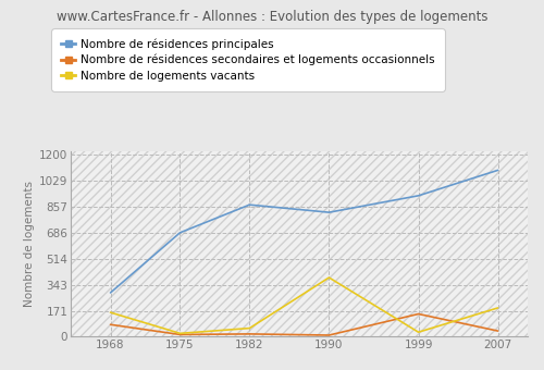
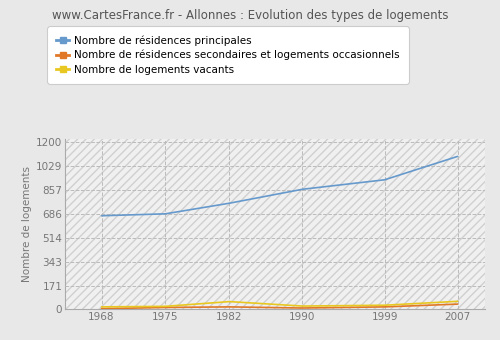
Nombre de résidences principales/1968: 290 -> 670
Nombre de résidences secondaires et logements occasionnels/1968: 80 -> 0
Nombre de logements vacants/1968: 160 -> 20
Nombre de résidences principales/1982: 870 -> 760
Nombre de résidences principales/1990: 820 -> 860
Nombre de logements vacants/1990: 390 -> 20
Nombre de résidences secondaires et logements occasionnels/1999: 150 -> 20
Nombre de logements vacants/2007: 190 -> 60
